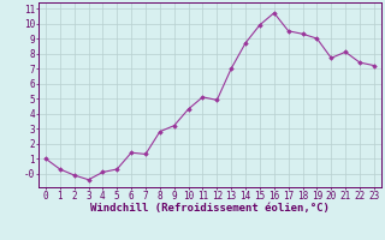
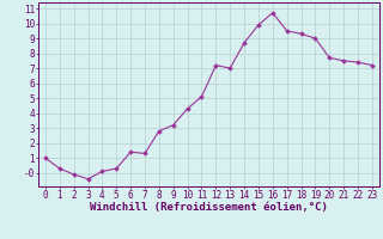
12: 4.9 -> 7.2
21: 8.1 -> 7.5
